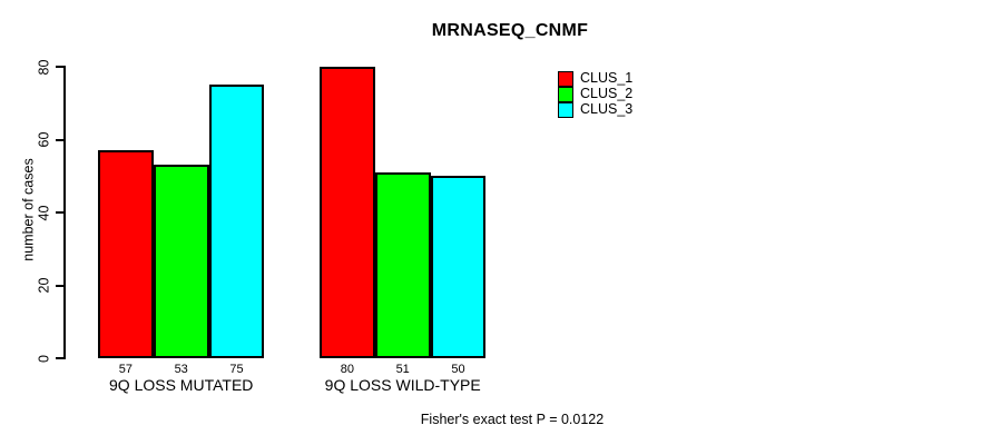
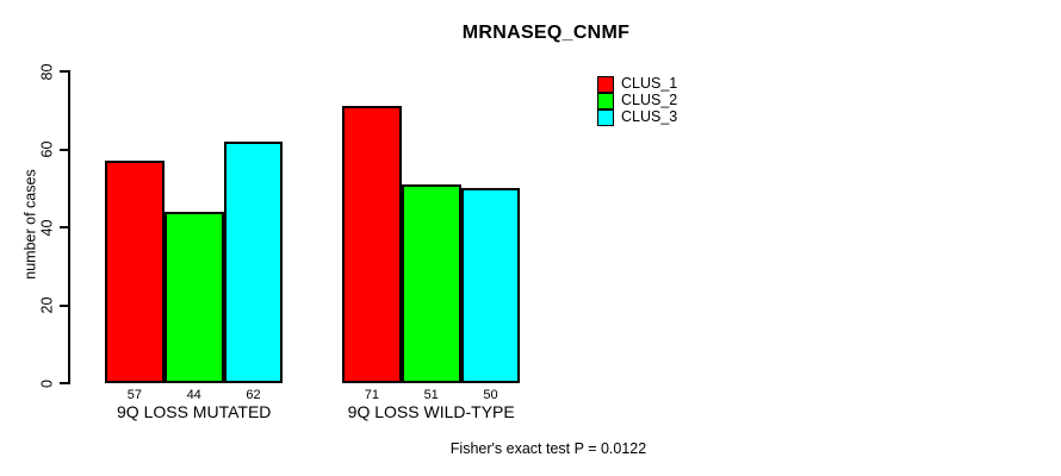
CLUS_2/9Q LOSS MUTATED: 53 -> 44
CLUS_3/9Q LOSS MUTATED: 75 -> 62
CLUS_1/9Q LOSS WILD-TYPE: 80 -> 71
